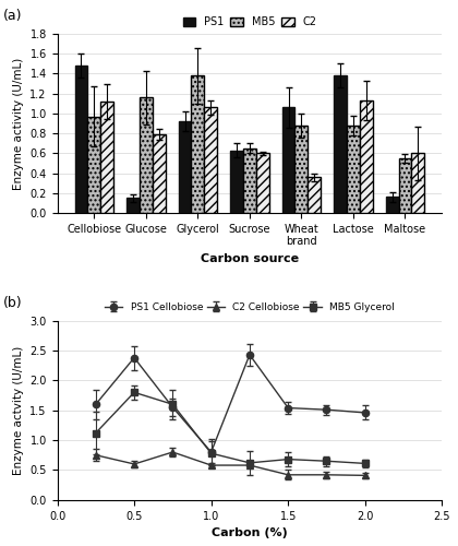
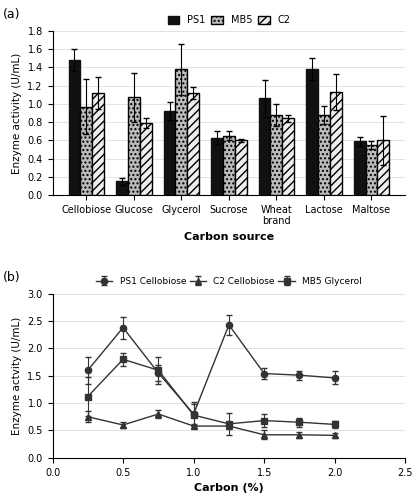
MB5/Glucose: 1.16 -> 1.07
C2/Glycerol: 1.06 -> 1.12
C2/Wheat brand: 0.36 -> 0.84
PS1/Maltose: 0.16 -> 0.59
